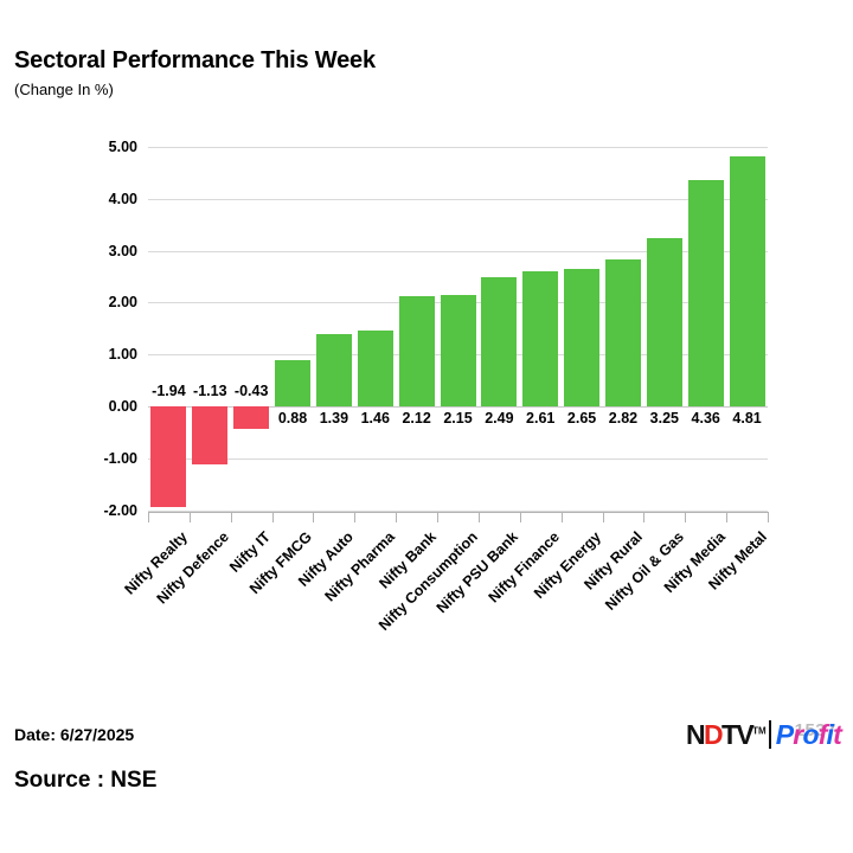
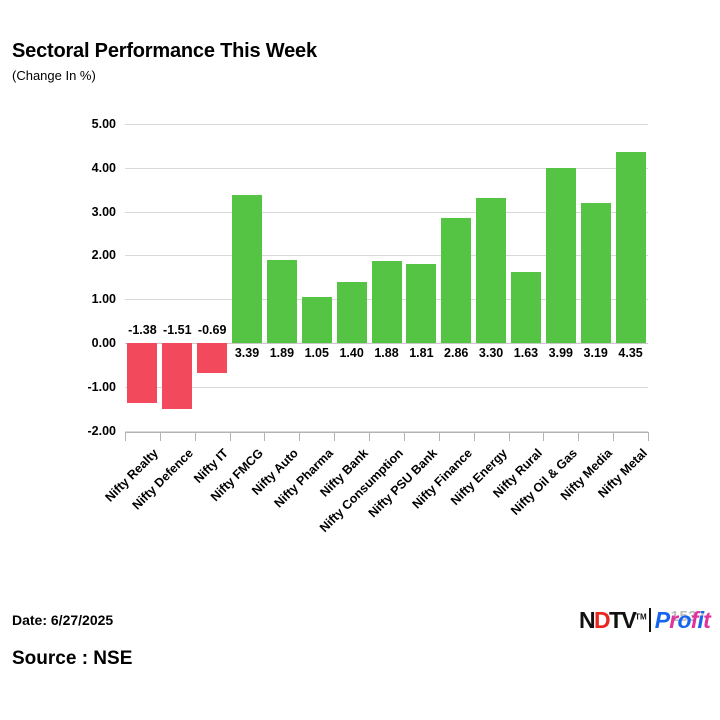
Nifty Realty: -1.94 -> -1.38
Nifty Defence: -1.13 -> -1.51
Nifty IT: -0.43 -> -0.69
Nifty FMCG: 0.88 -> 3.39
Nifty Auto: 1.39 -> 1.89
Nifty Pharma: 1.46 -> 1.05
Nifty Bank: 2.12 -> 1.40
Nifty Consumption: 2.15 -> 1.88
Nifty PSU Bank: 2.49 -> 1.81
Nifty Finance: 2.61 -> 2.86
Nifty Energy: 2.65 -> 3.30
Nifty Rural: 2.82 -> 1.63
Nifty Oil & Gas: 3.25 -> 3.99
Nifty Media: 4.36 -> 3.19
Nifty Metal: 4.81 -> 4.35
